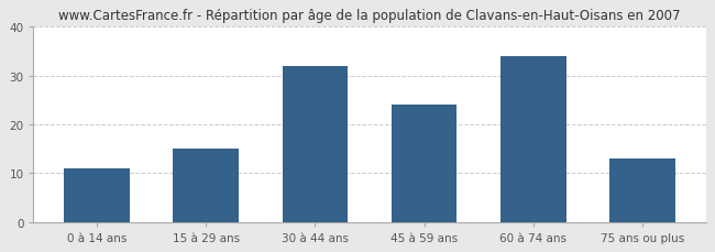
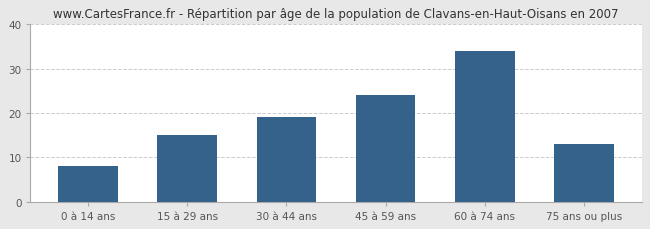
0 à 14 ans: 11 -> 8
30 à 44 ans: 32 -> 19
